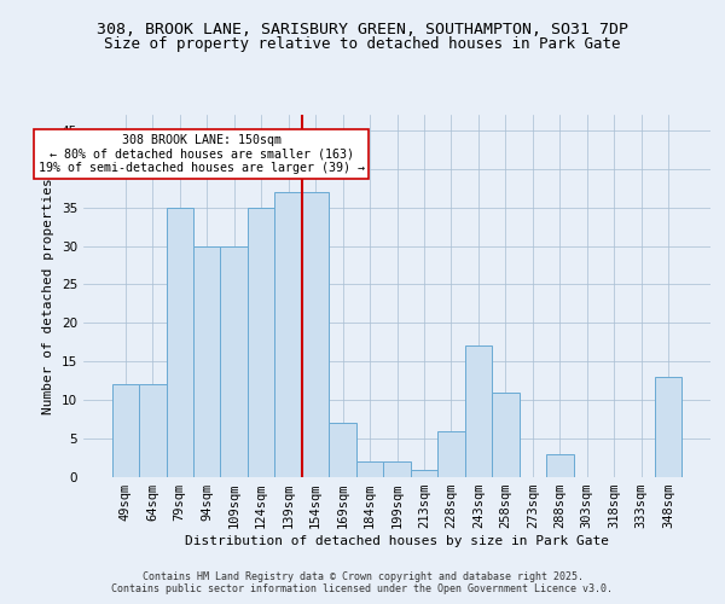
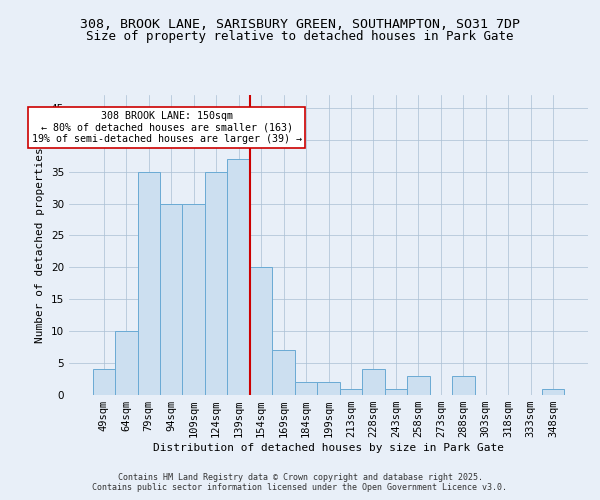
49sqm: 12 -> 4
64sqm: 12 -> 10
154sqm: 37 -> 20
228sqm: 6 -> 4
243sqm: 17 -> 1
258sqm: 11 -> 3
348sqm: 13 -> 1
